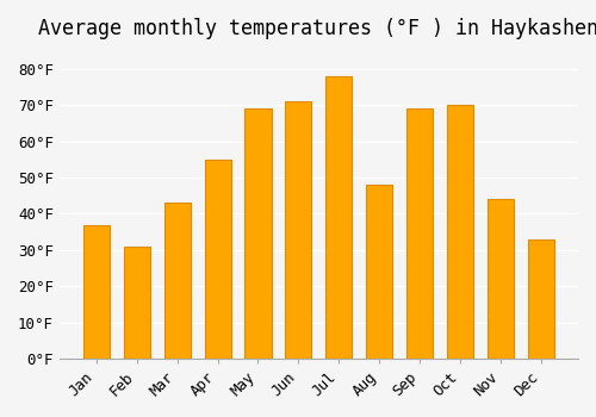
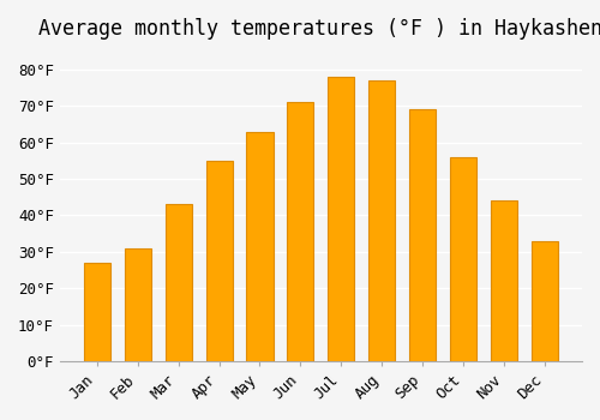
Jan: 37°F -> 27°F
May: 69°F -> 63°F
Aug: 48°F -> 77°F
Oct: 70°F -> 56°F
